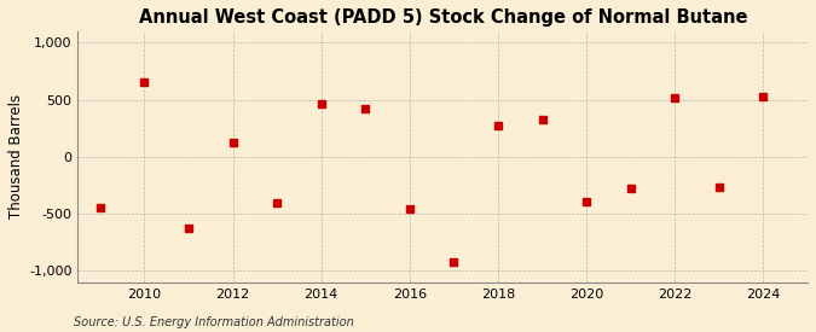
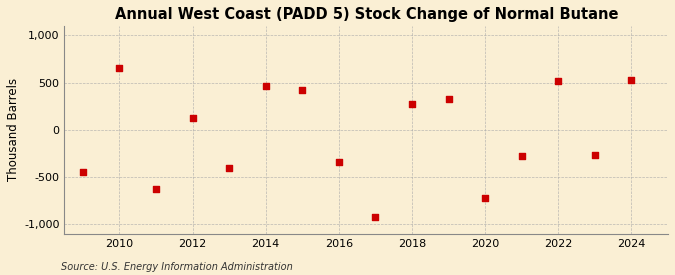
2016: -460 -> -340
2020: -390 -> -720
